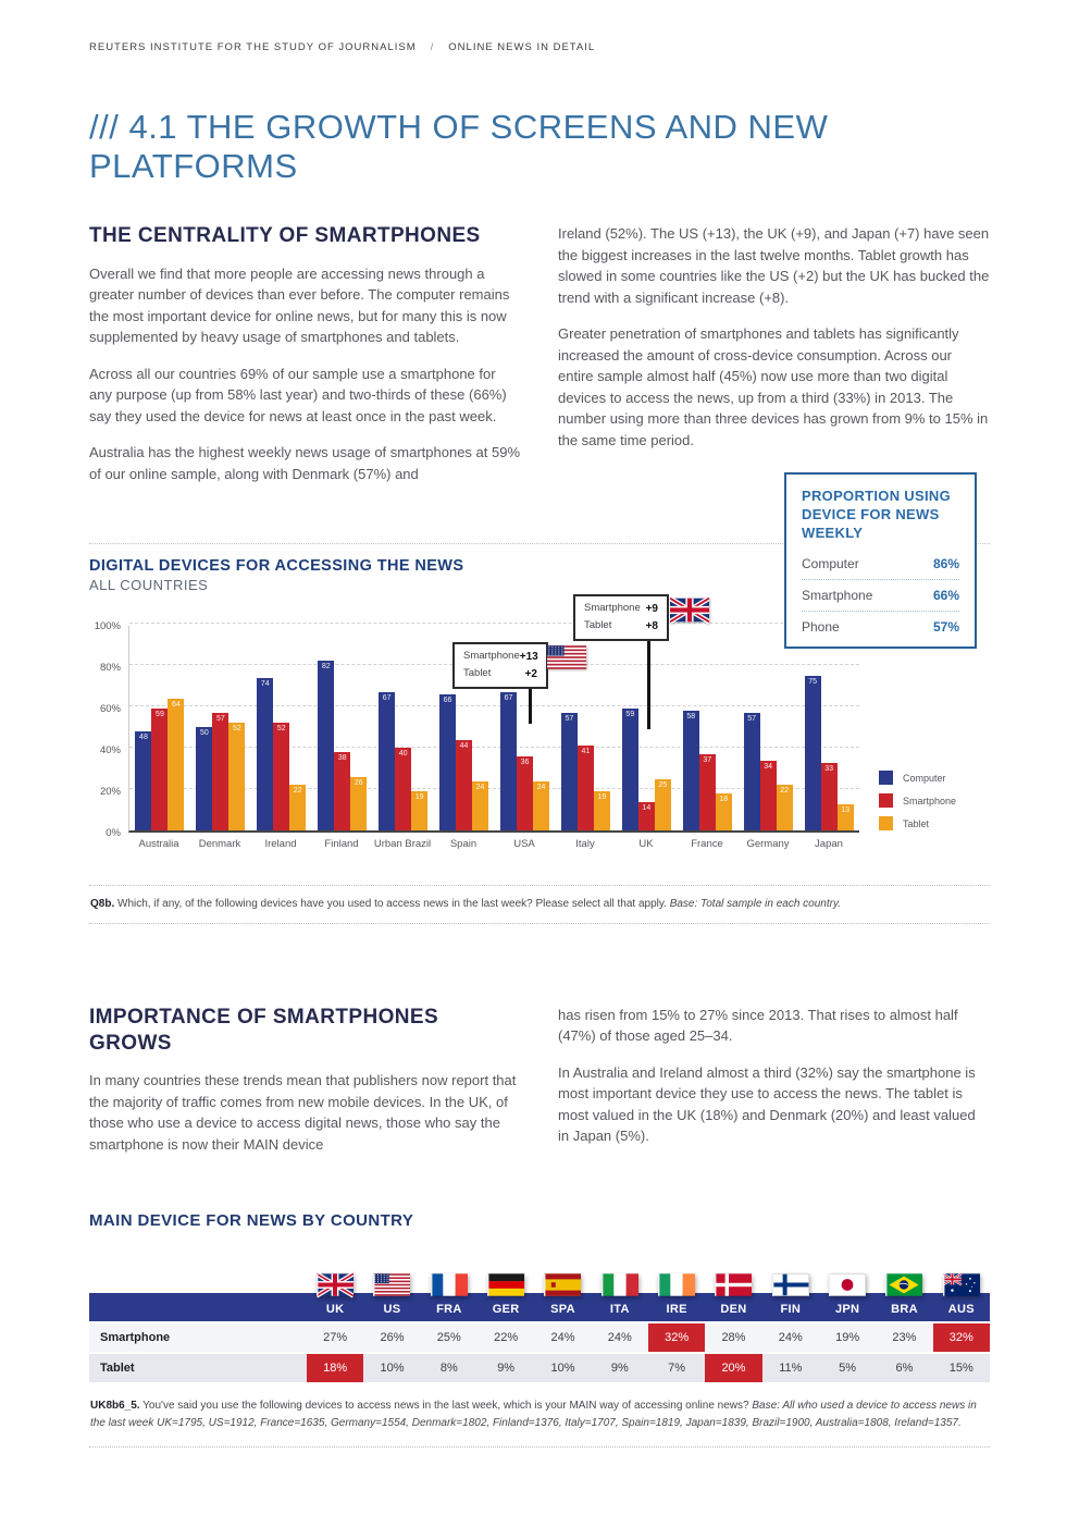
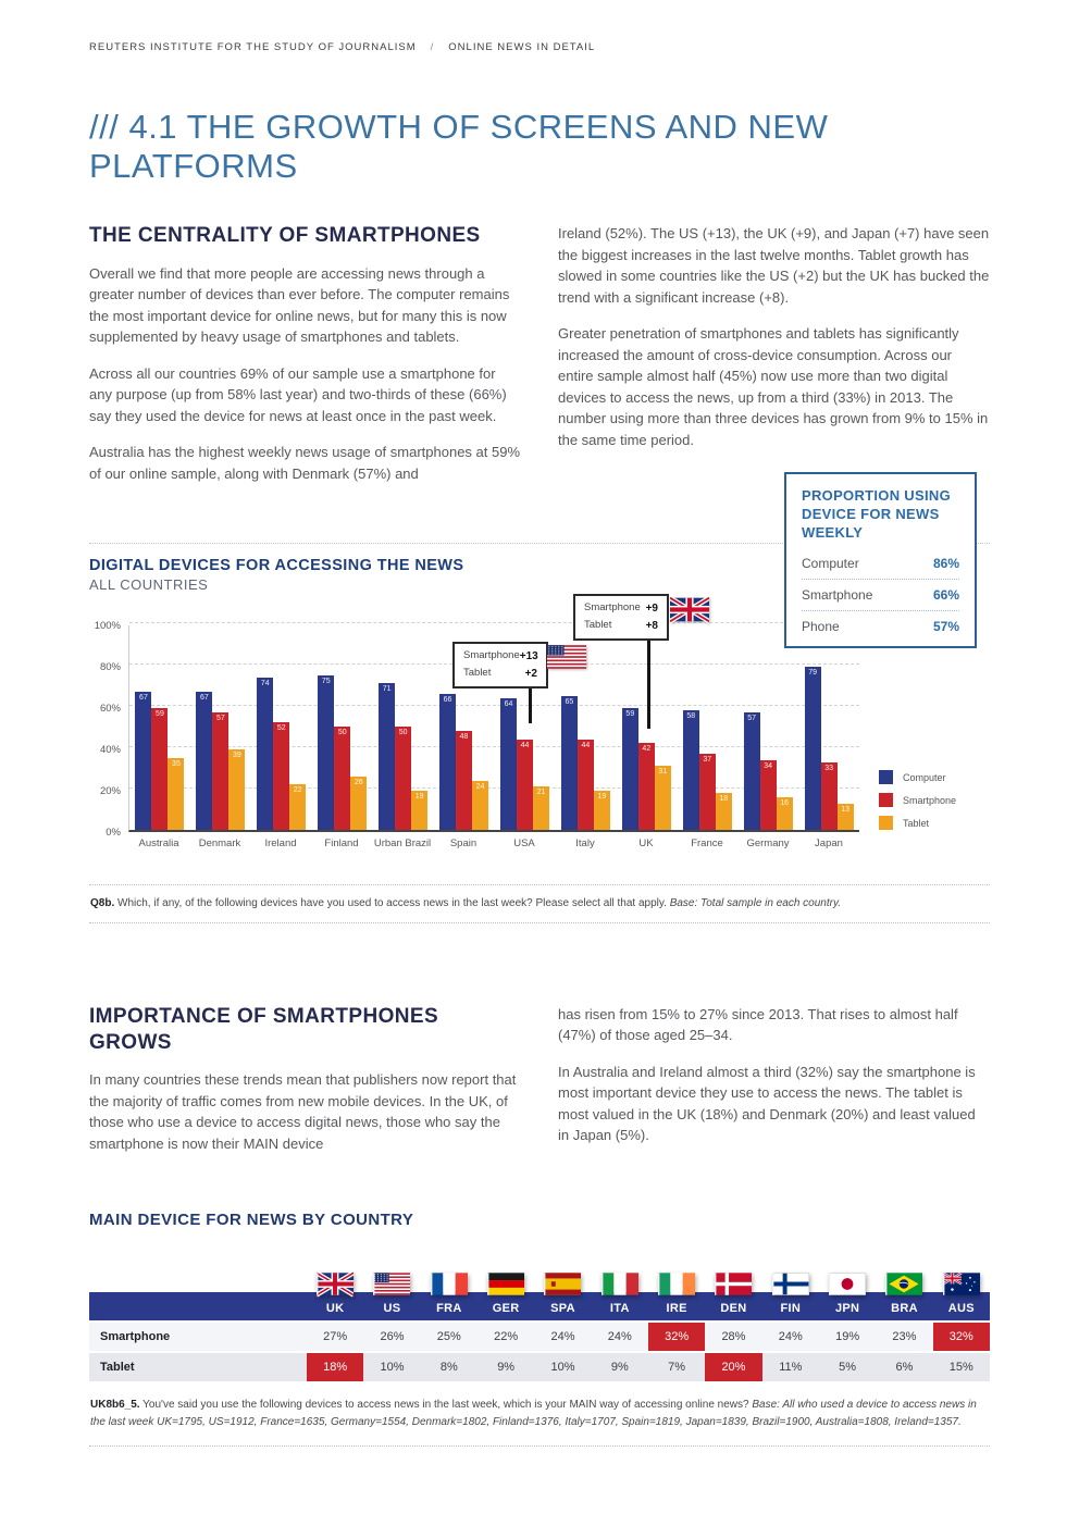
Computer/Australia: 48 -> 67
Tablet/Australia: 64 -> 35
Computer/Denmark: 50 -> 67
Tablet/Denmark: 52 -> 39
Computer/Finland: 82 -> 75
Smartphone/Finland: 38 -> 50
Computer/Urban Brazil: 67 -> 71
Smartphone/Urban Brazil: 40 -> 50
Smartphone/Spain: 44 -> 48
Computer/USA: 67 -> 64
Smartphone/USA: 36 -> 44
Tablet/USA: 24 -> 21
Computer/Italy: 57 -> 65
Smartphone/Italy: 41 -> 44
Smartphone/UK: 14 -> 42
Tablet/UK: 25 -> 31
Tablet/Germany: 22 -> 16
Computer/Japan: 75 -> 79
